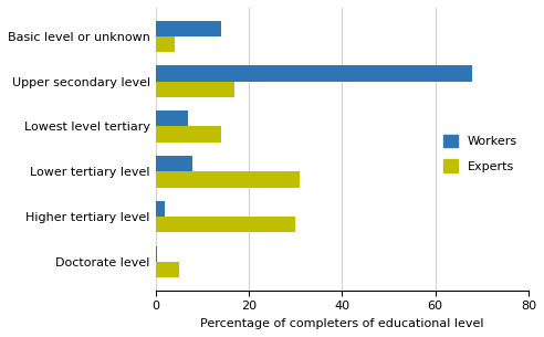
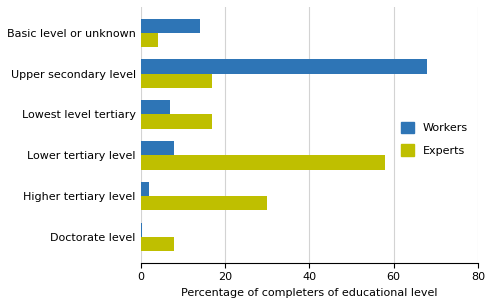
Experts/Lowest level tertiary: 14 -> 17
Experts/Lower tertiary level: 31 -> 58
Experts/Doctorate level: 5 -> 8
